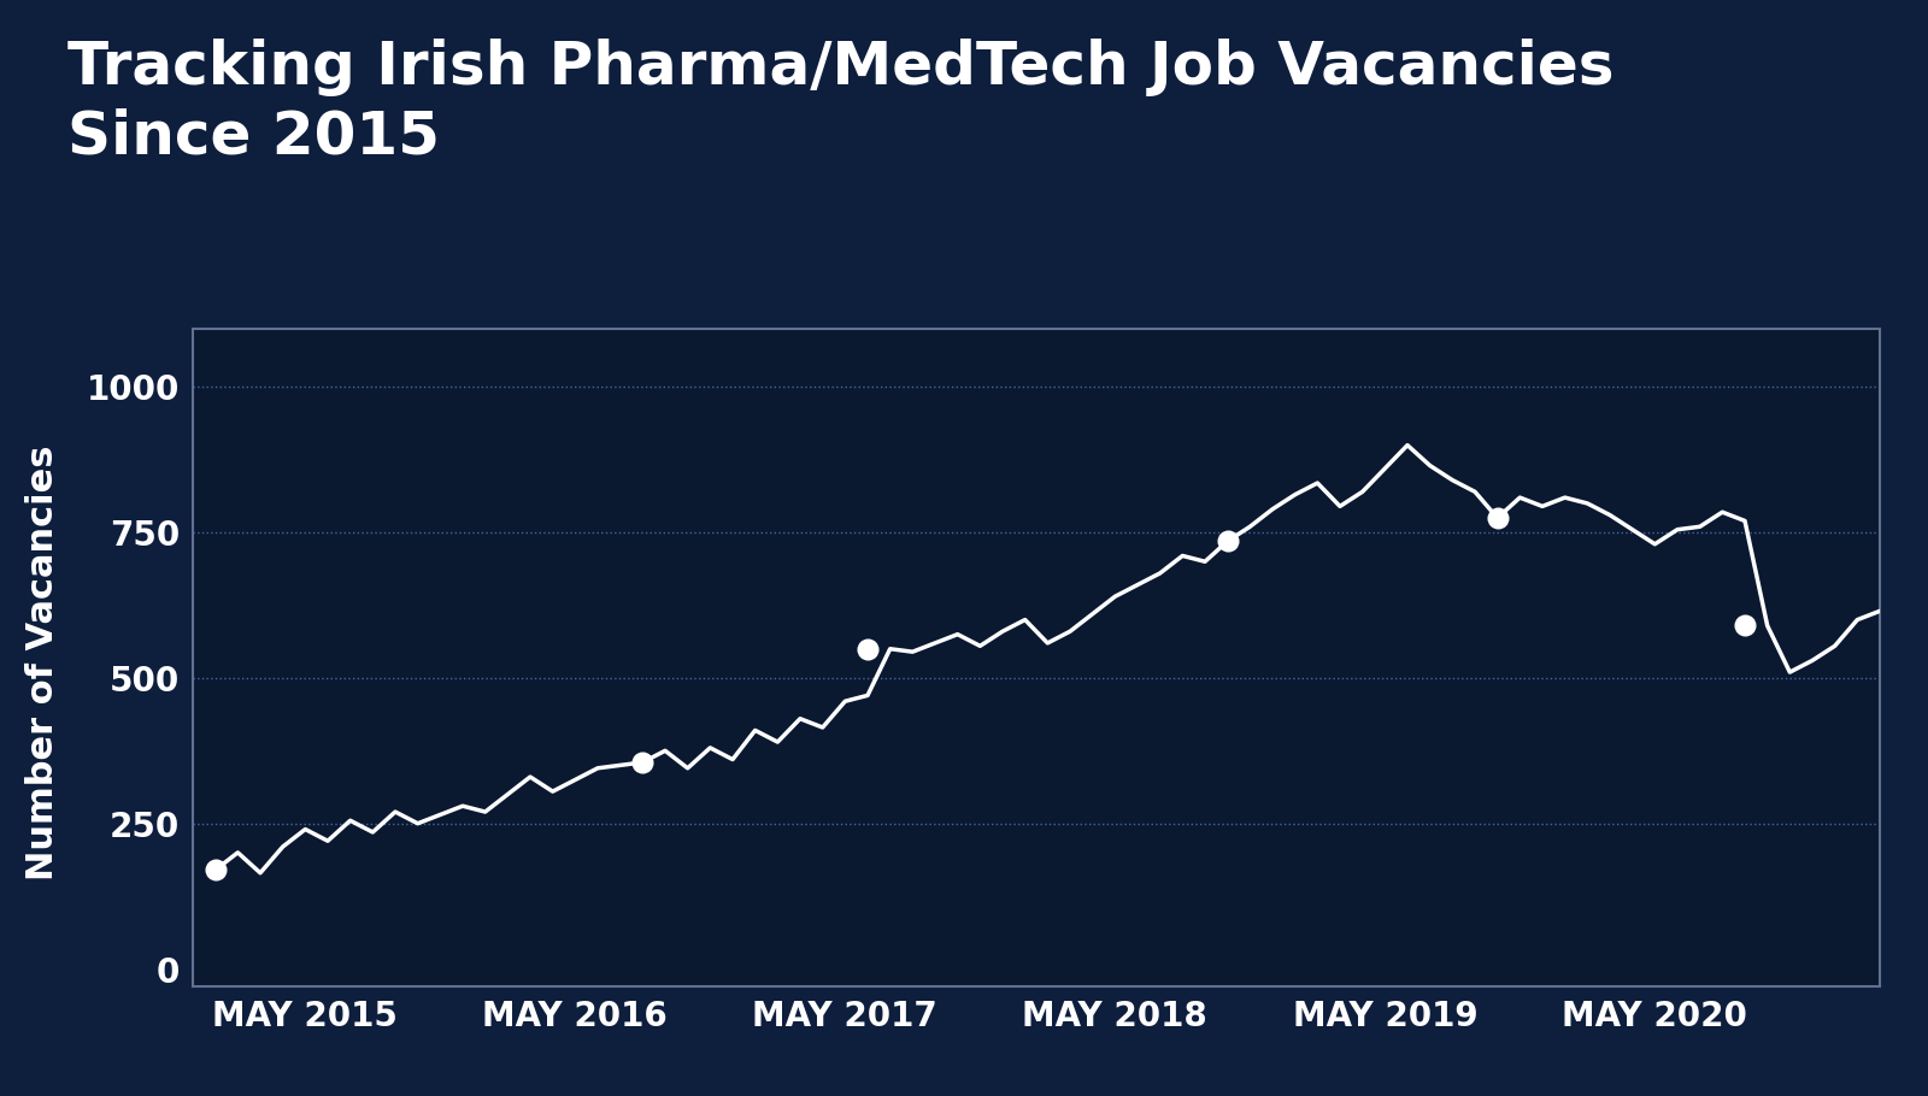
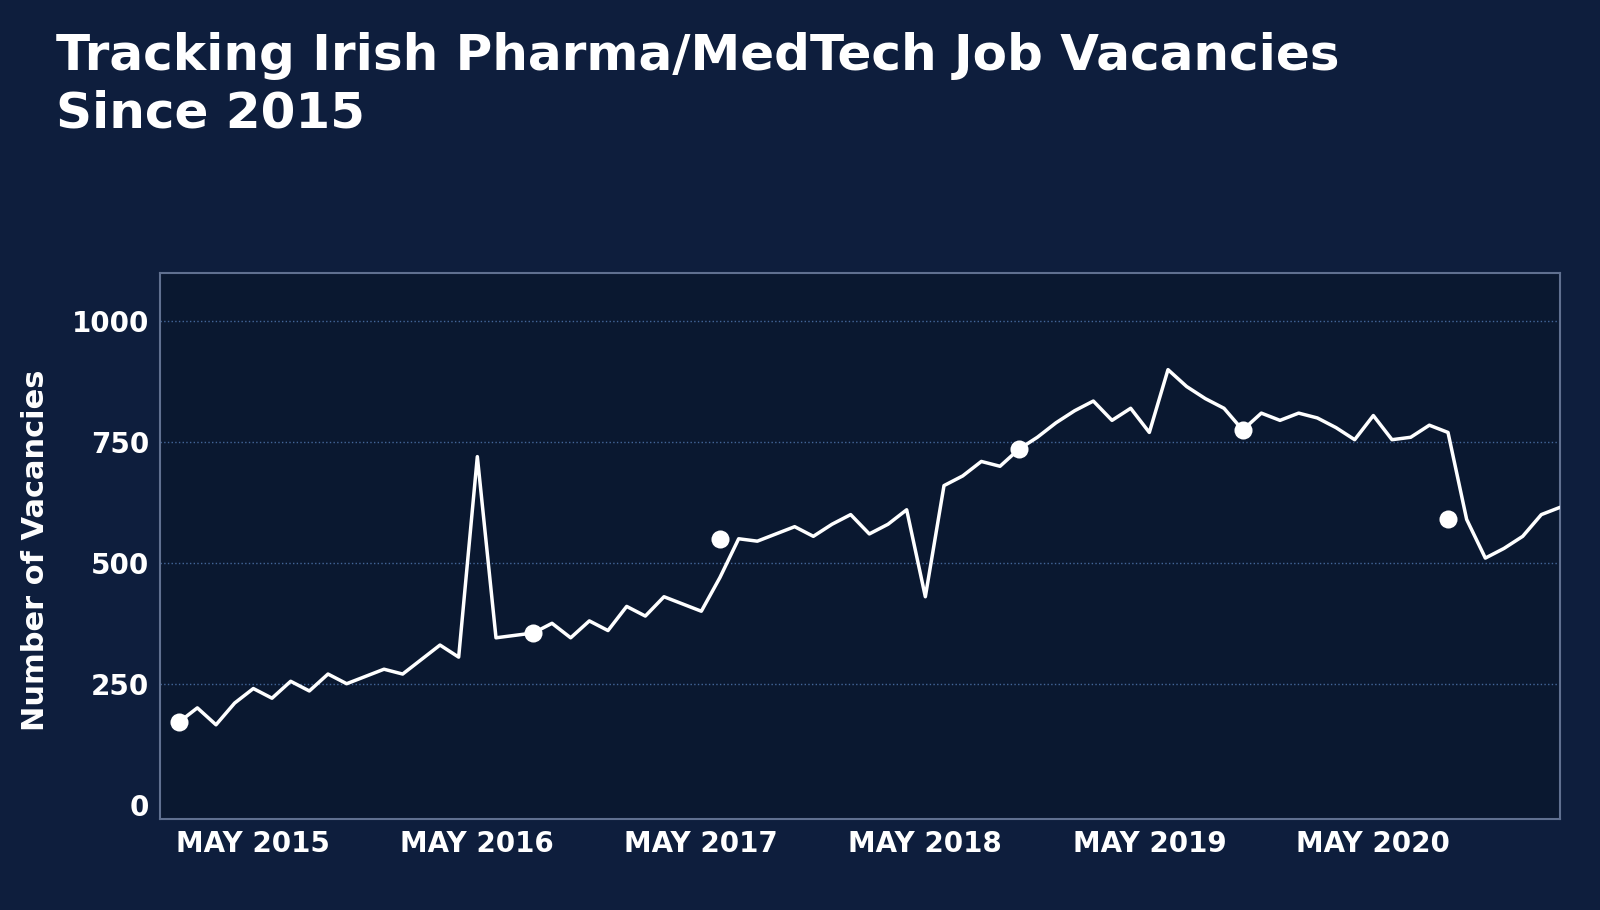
MAY 2016: 325 -> 720
MAY 2017: 460 -> 400
MAY 2018: 640 -> 430
MAY 2019: 860 -> 770
MAY 2020: 730 -> 805
